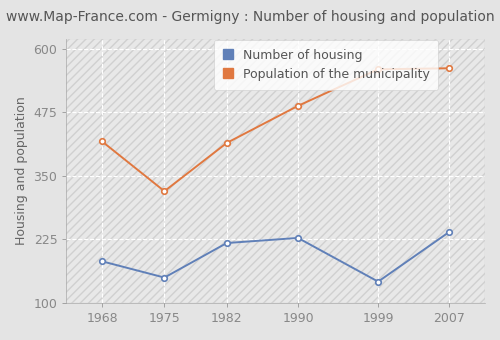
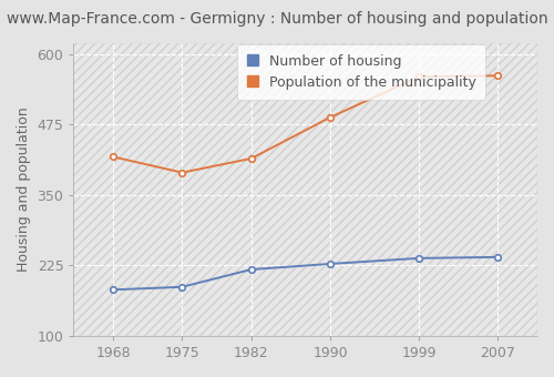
Number of housing/1975: 150 -> 187
Population of the municipality/1975: 320 -> 390
Number of housing/1999: 142 -> 238
